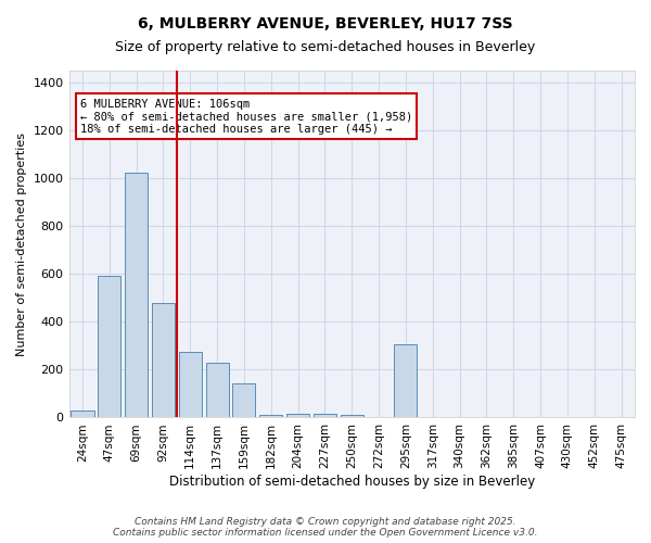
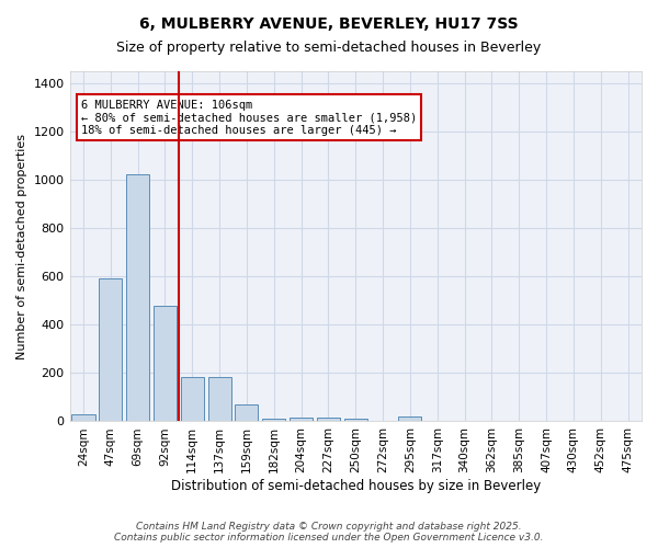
114sqm: 275 -> 185
137sqm: 230 -> 185
159sqm: 145 -> 70
295sqm: 305 -> 22
